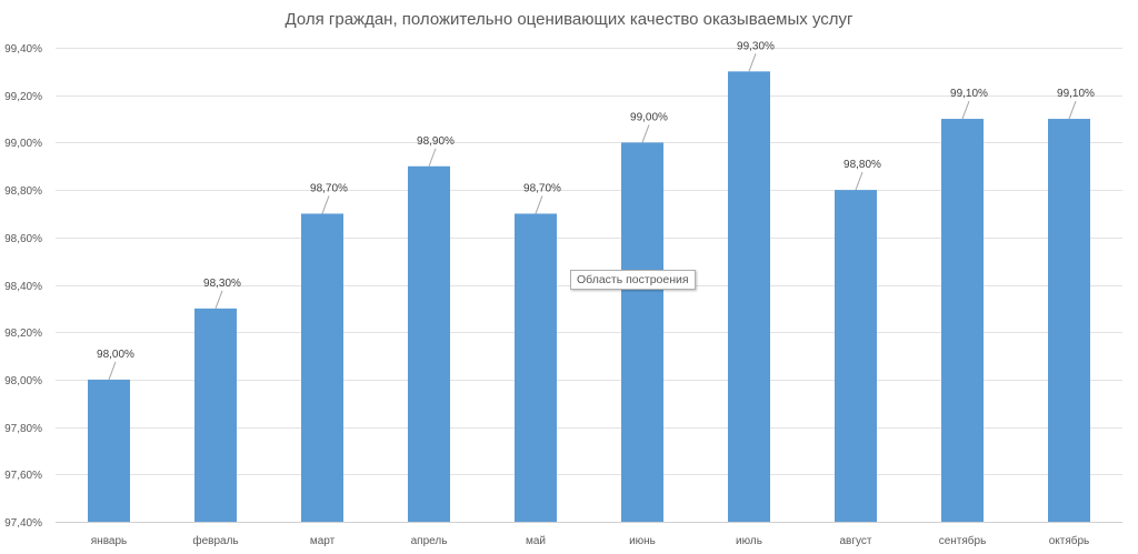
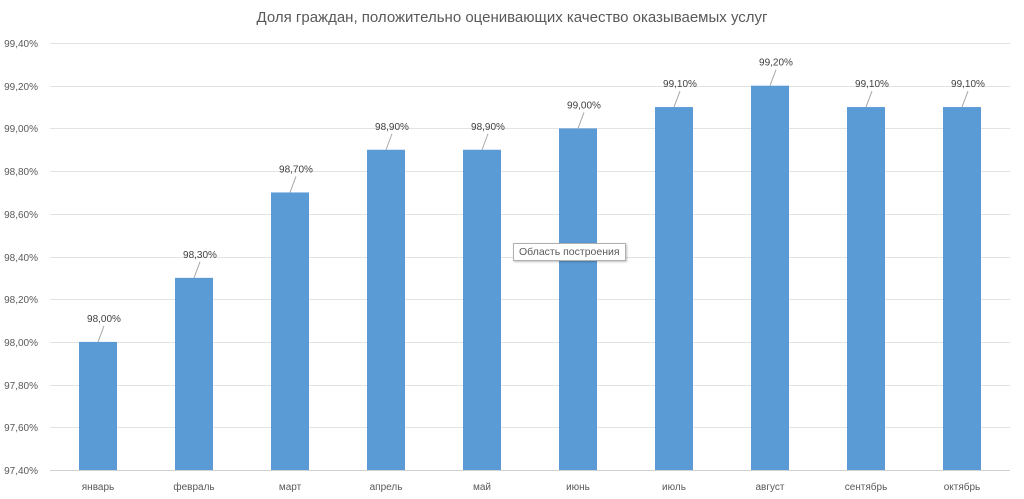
май: 98,70% -> 98,90%
июль: 99,30% -> 99,10%
август: 98,80% -> 99,20%
